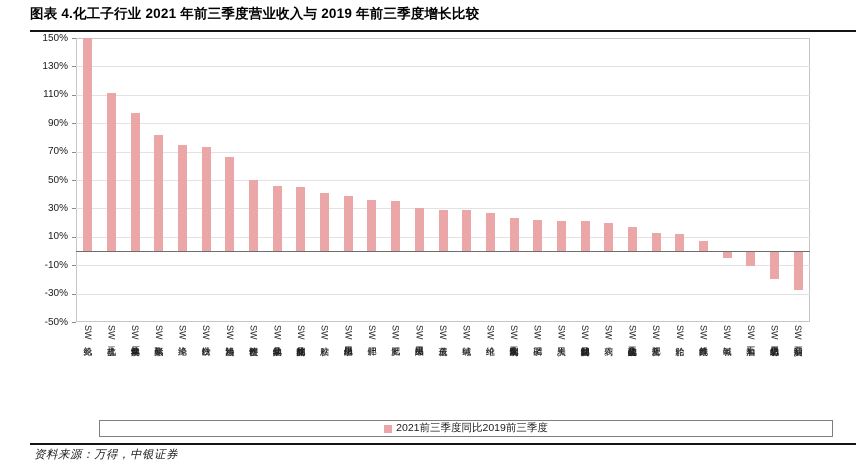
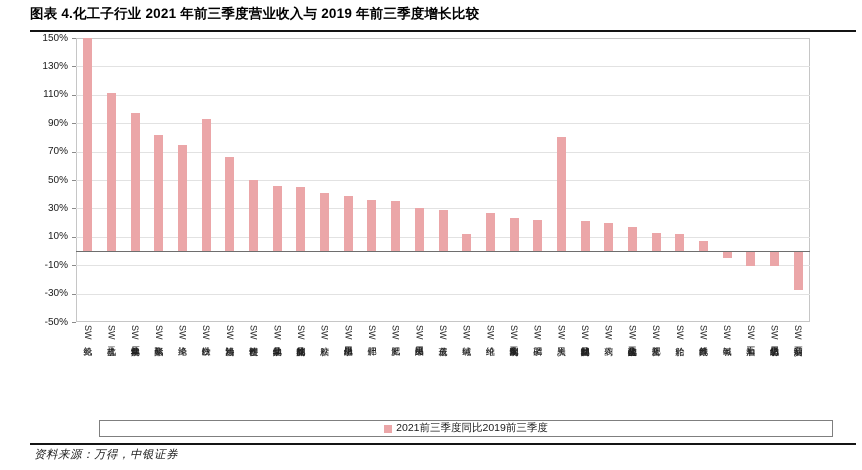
SW钛白粉: 73% -> 93%
SW纯碱: 29% -> 12%
SW炭黑: 21% -> 80%
SW纺织品化学用品: -19% -> -10%
